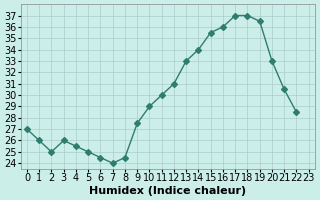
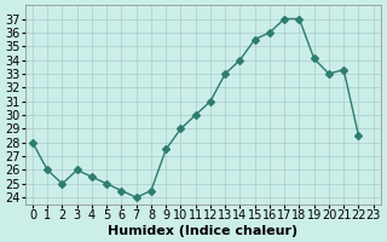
0: 27.0 -> 28.0
19: 36.5 -> 34.1
21: 30.5 -> 33.3
